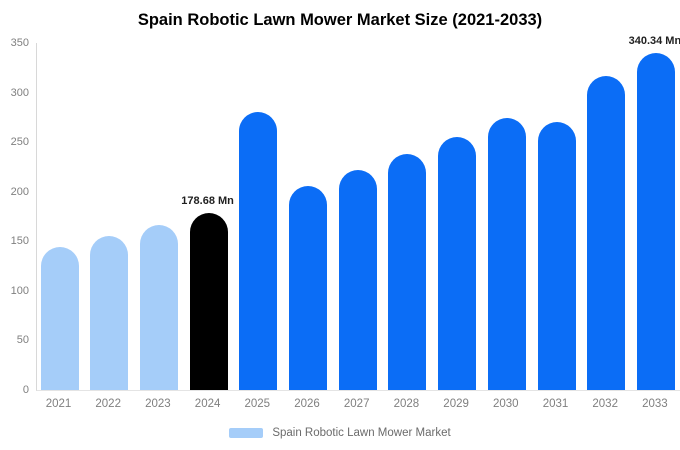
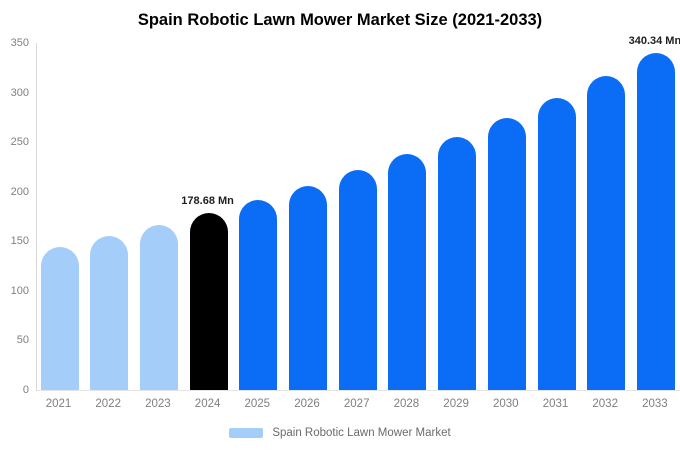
2025: 280 -> 190
2031: 270 -> 290
